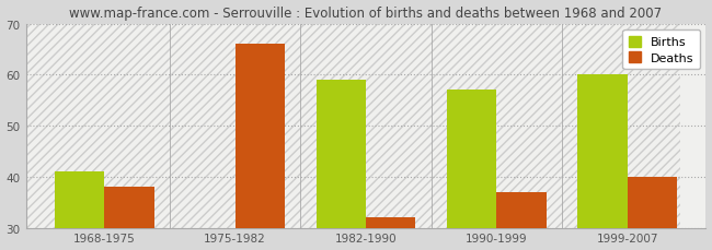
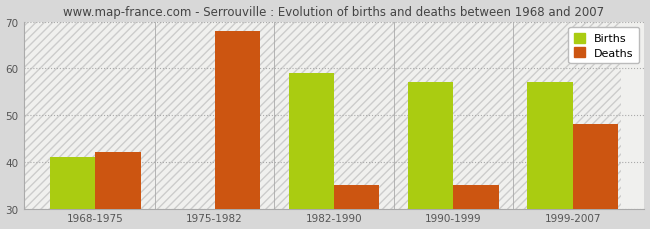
Deaths/1968-1975: 38 -> 42
Deaths/1975-1982: 66 -> 68
Deaths/1982-1990: 32 -> 35
Deaths/1990-1999: 37 -> 35
Births/1999-2007: 60.0 -> 57.0
Deaths/1999-2007: 40 -> 48
